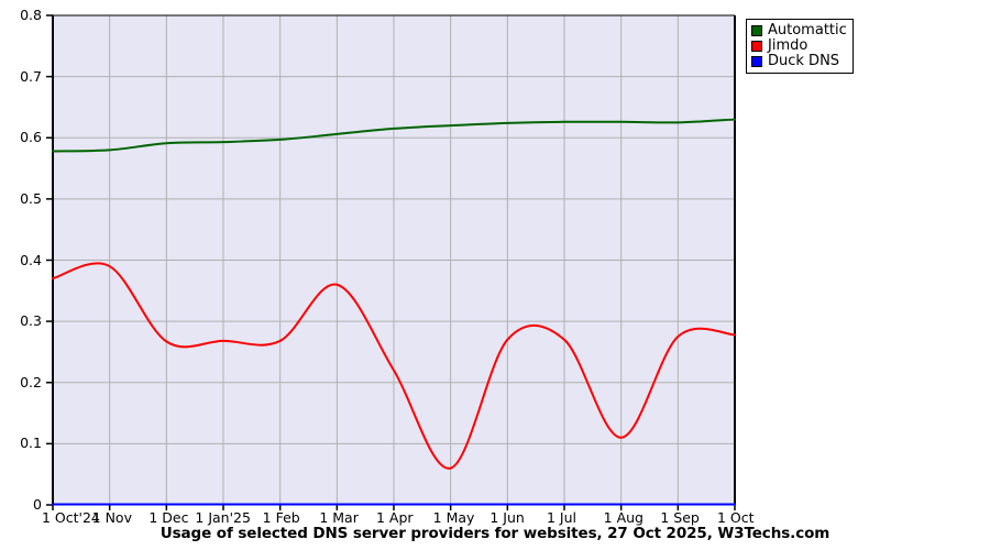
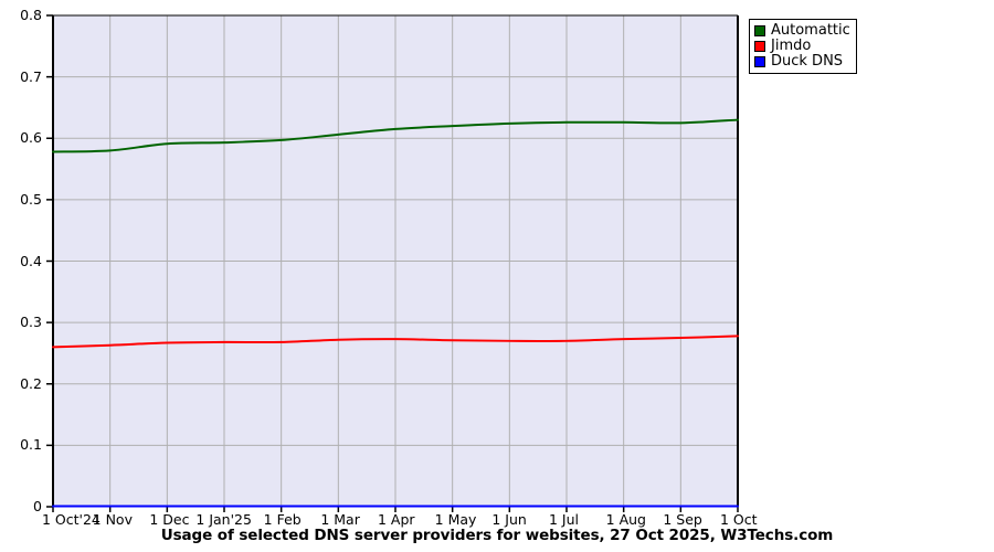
Jimdo/1 Oct'24: 0.37 -> 0.26
Jimdo/1 Nov: 0.39 -> 0.26
Jimdo/1 Mar: 0.36 -> 0.27
Jimdo/1 Apr: 0.22 -> 0.27
Jimdo/1 May: 0.06 -> 0.27
Jimdo/1 Aug: 0.11 -> 0.27
